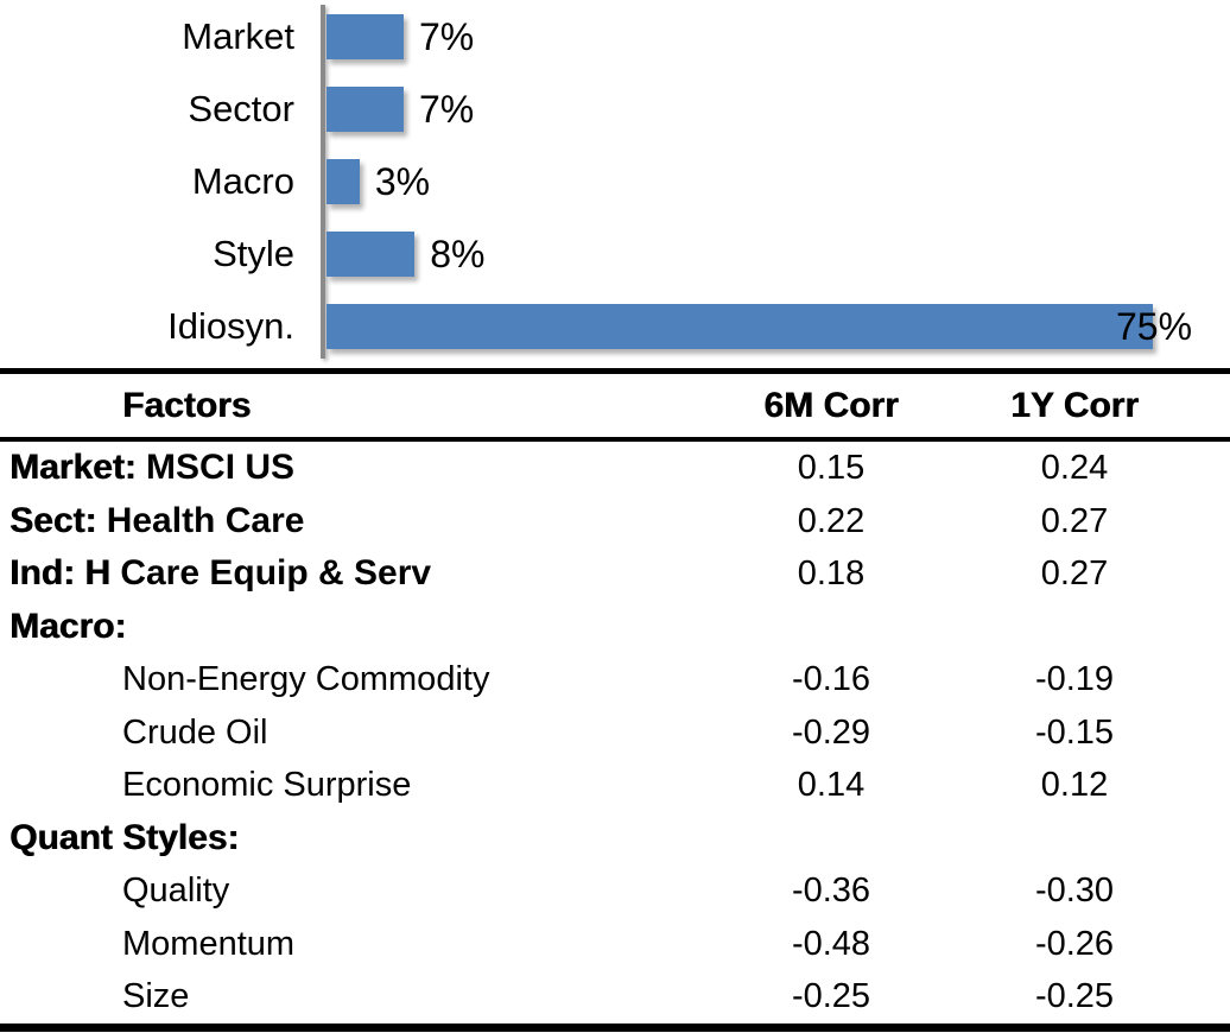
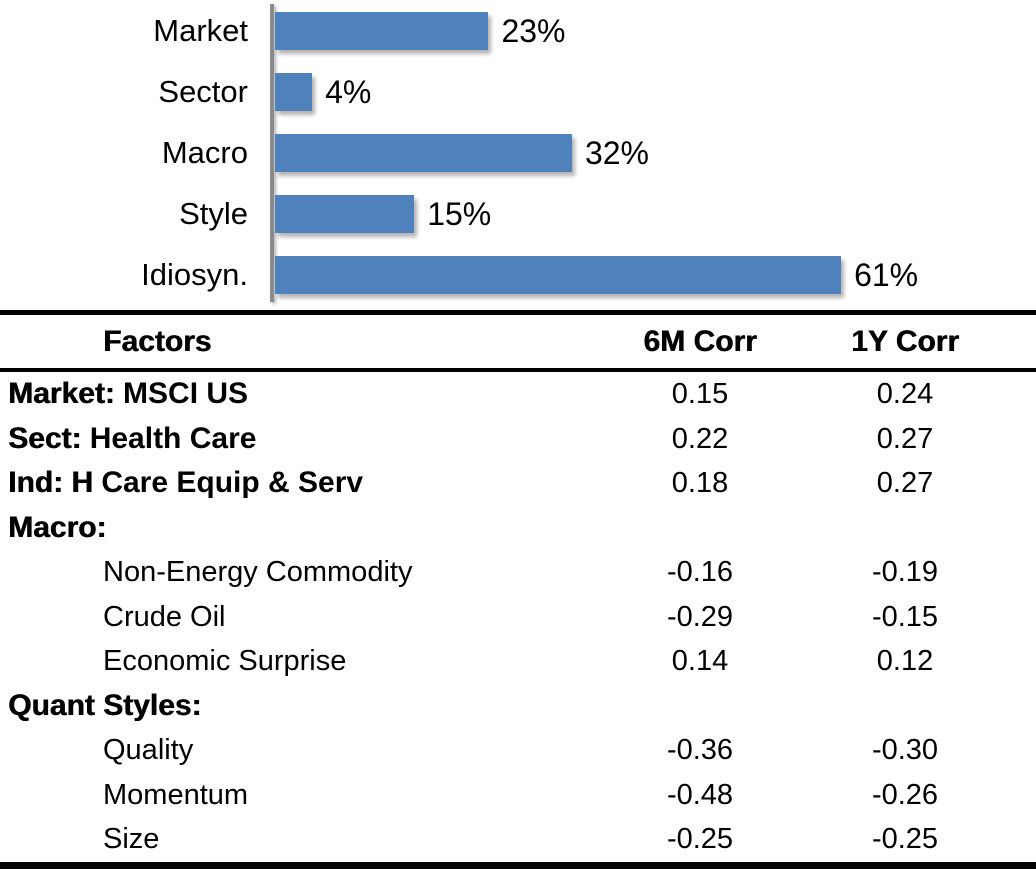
Market: 7% -> 23%
Sector: 7% -> 4%
Macro: 3% -> 32%
Style: 8% -> 15%
Idiosyn.: 75% -> 61%
